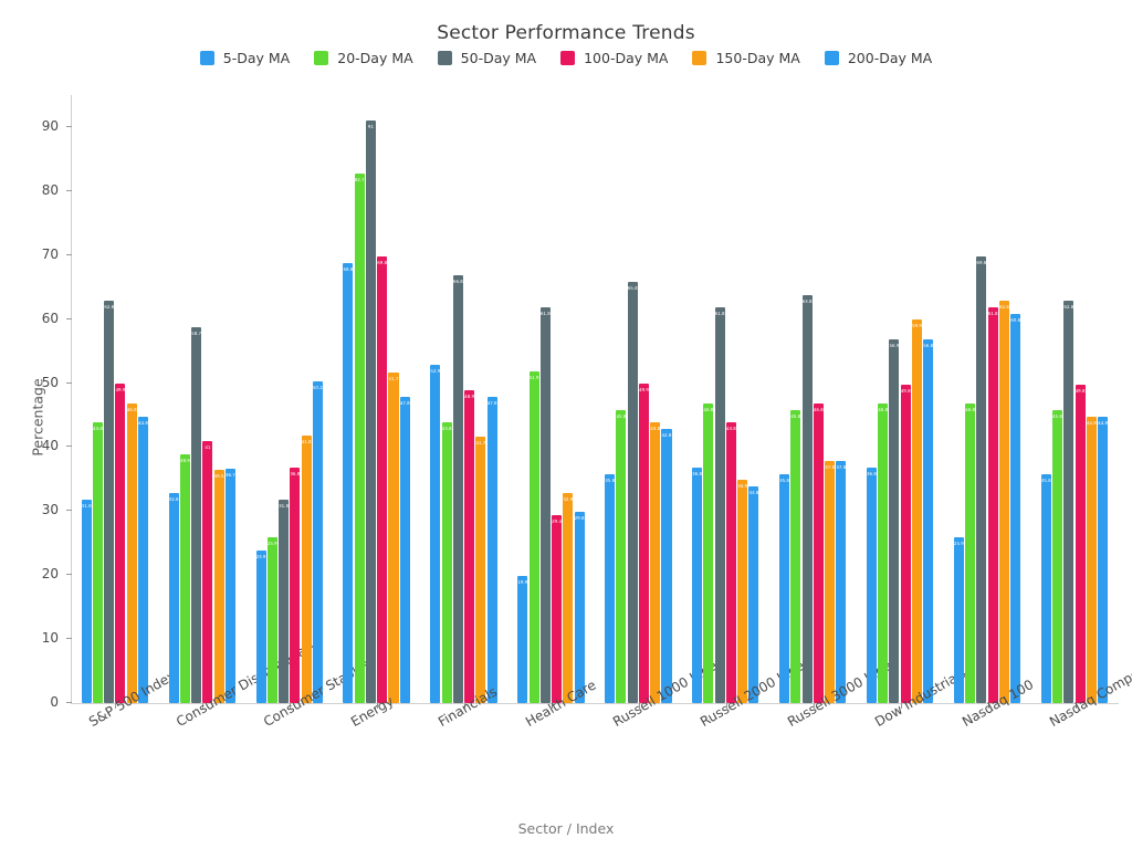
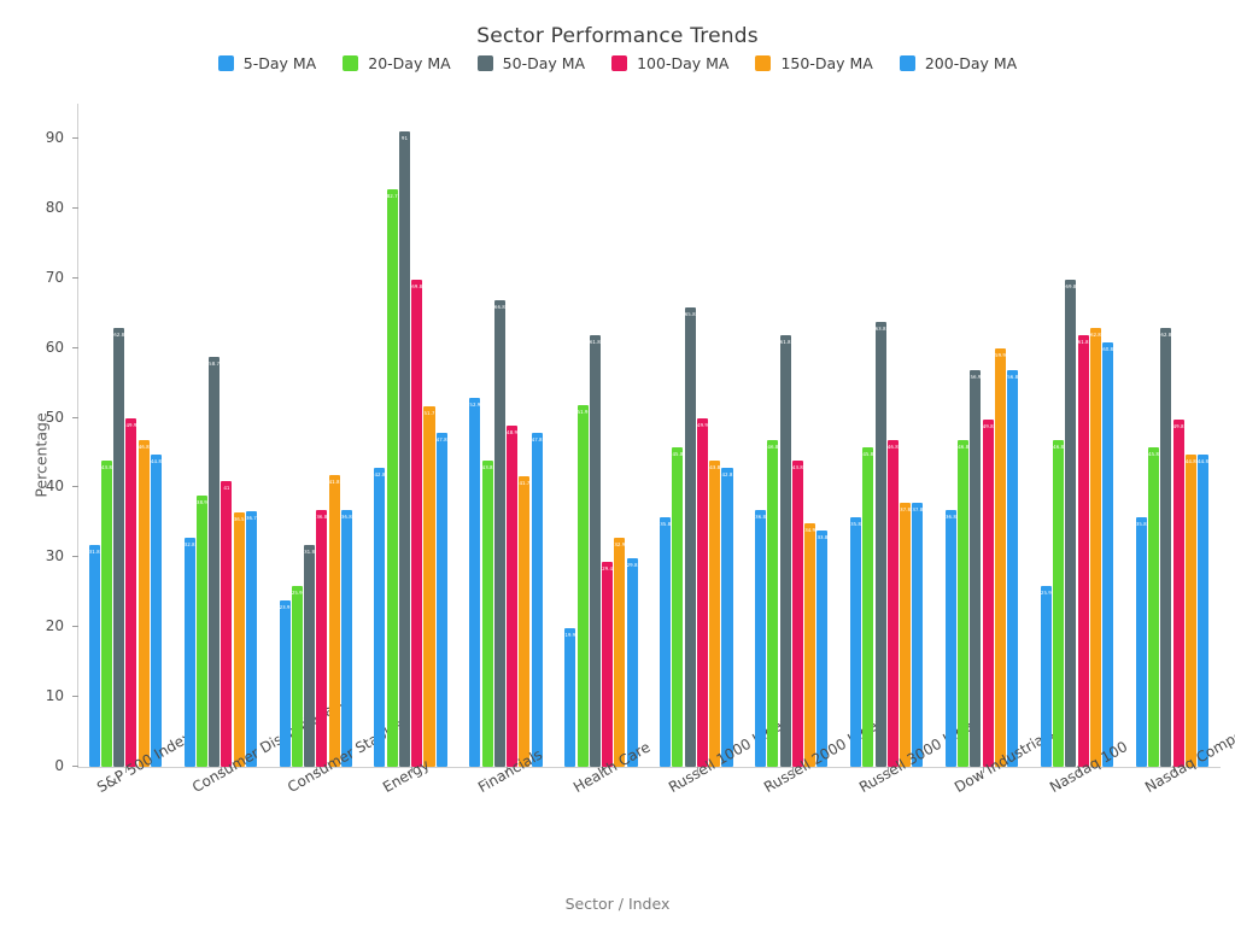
200-Day MA/Consumer Staples: 50.2 -> 36.8
5-Day MA/Energy: 68.8 -> 42.8
